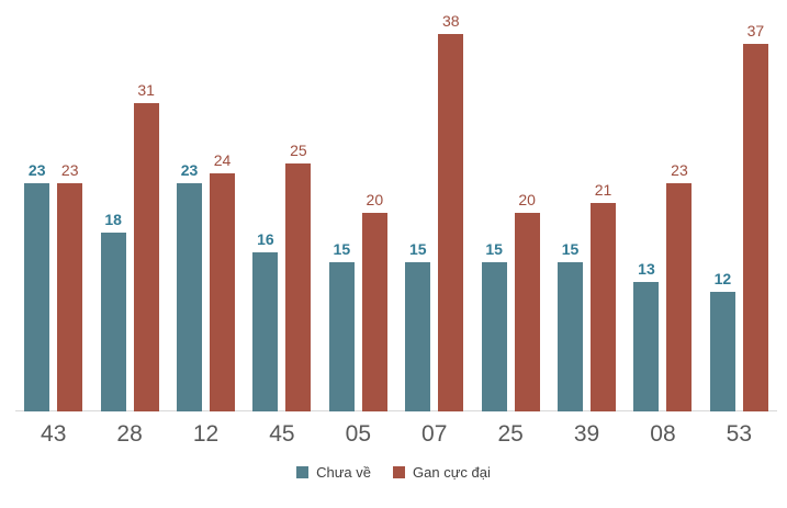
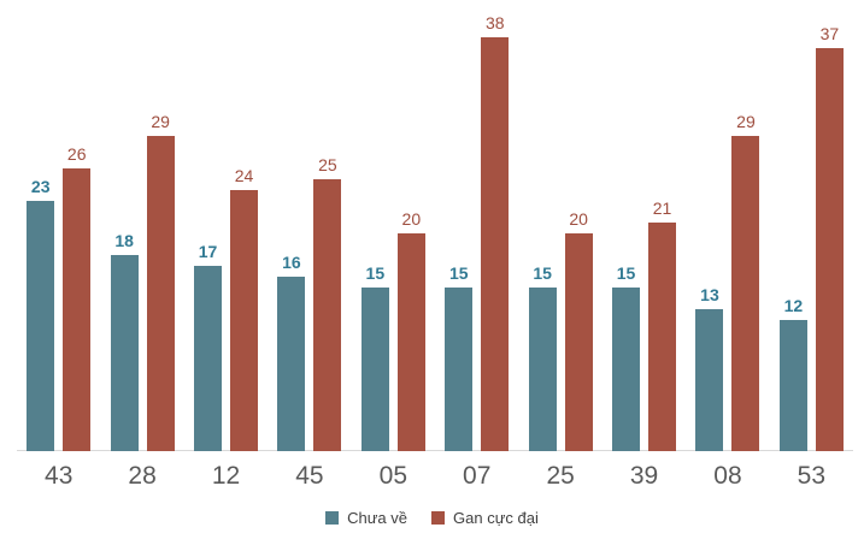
Gan cực đại/43: 23 -> 26
Gan cực đại/28: 31 -> 29
Chưa về/12: 23 -> 17
Gan cực đại/08: 23 -> 29
